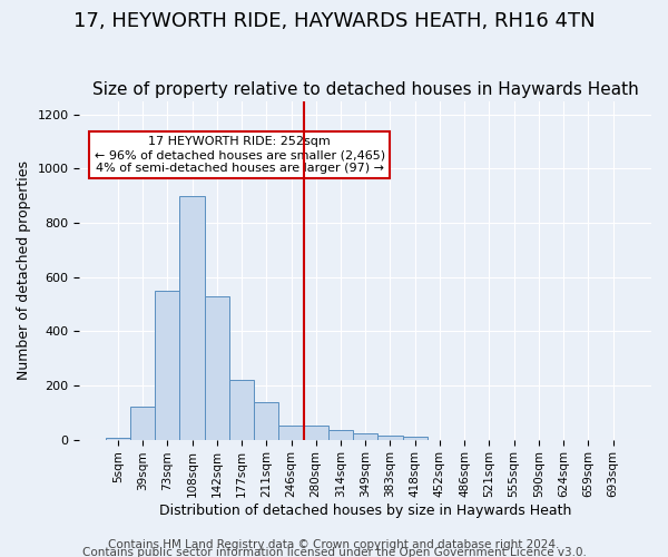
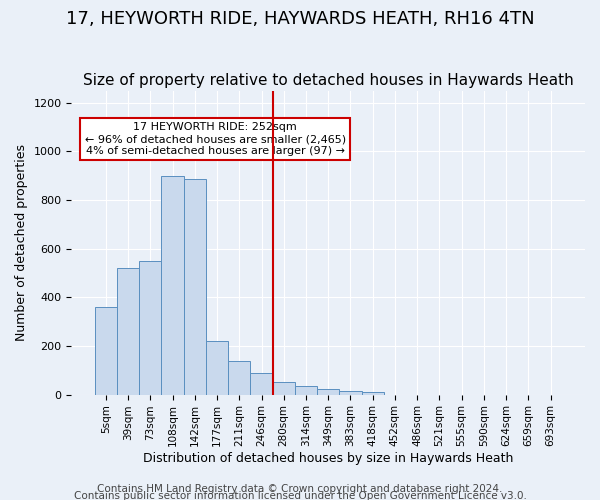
5sqm: 5 -> 360
39sqm: 120 -> 520
142sqm: 530 -> 885
246sqm: 50 -> 90
